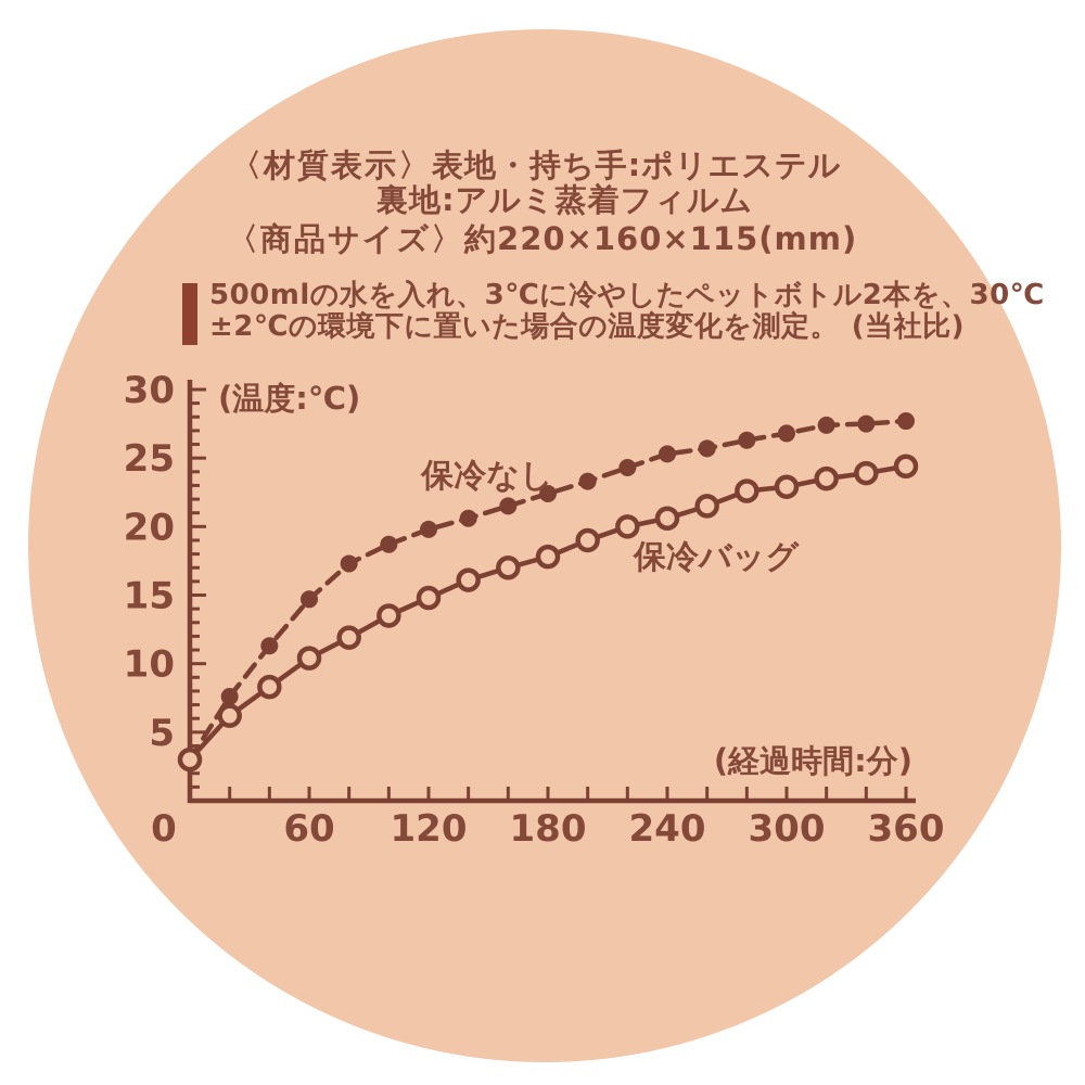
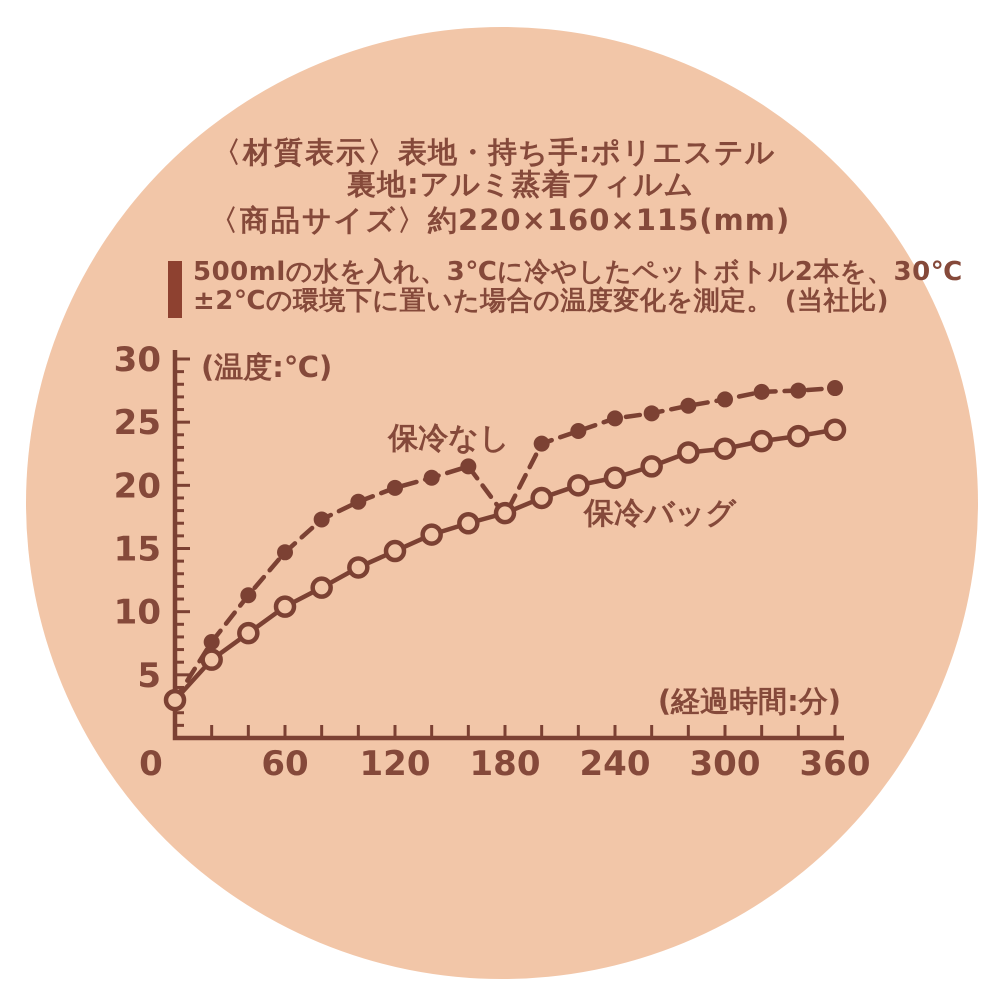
保冷なし/180: 22.4 -> 17.6
